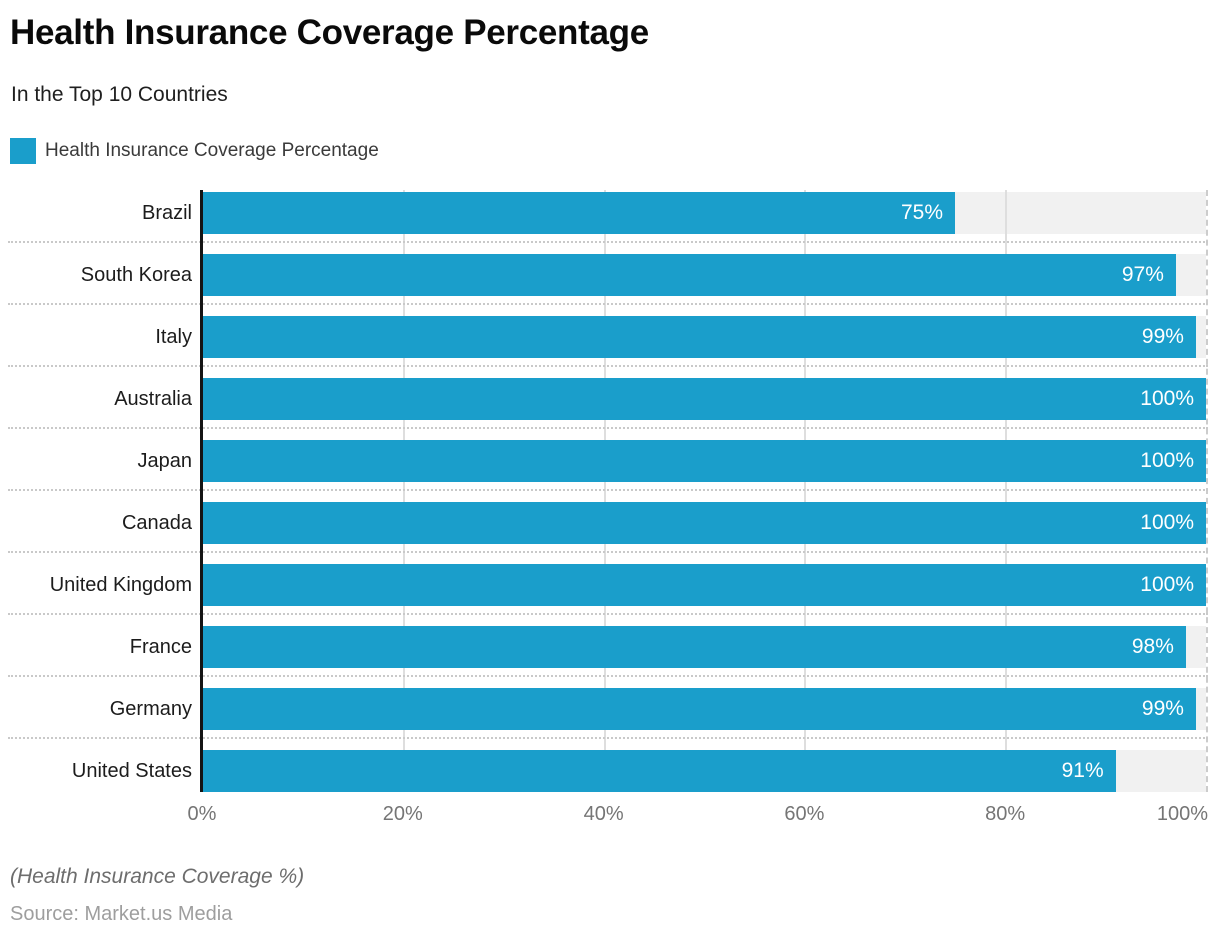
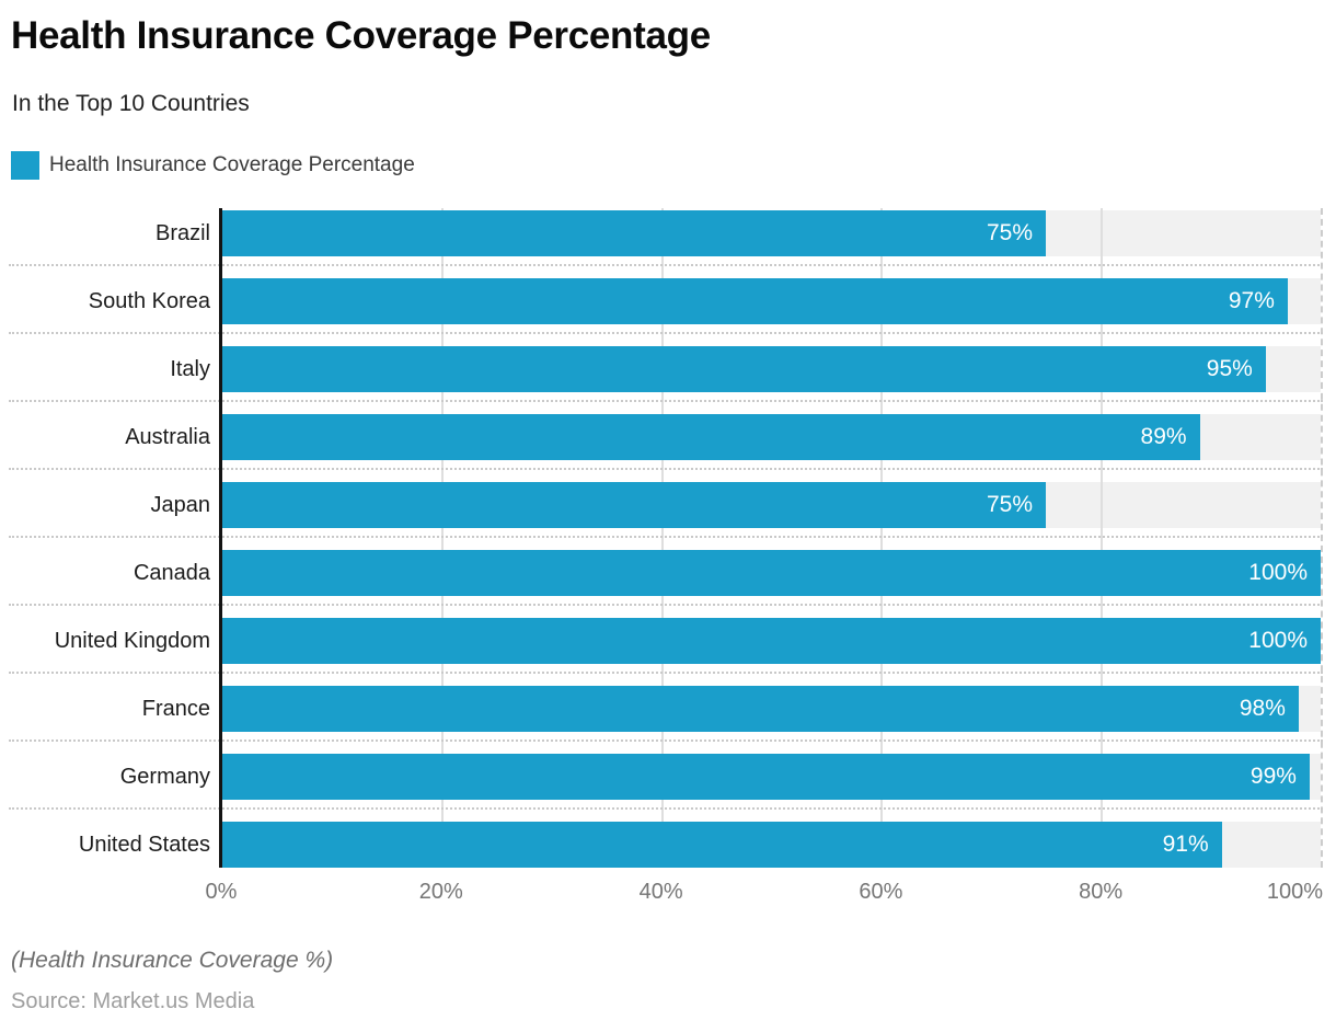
Italy: 99% -> 95%
Australia: 100% -> 89%
Japan: 100% -> 75%
